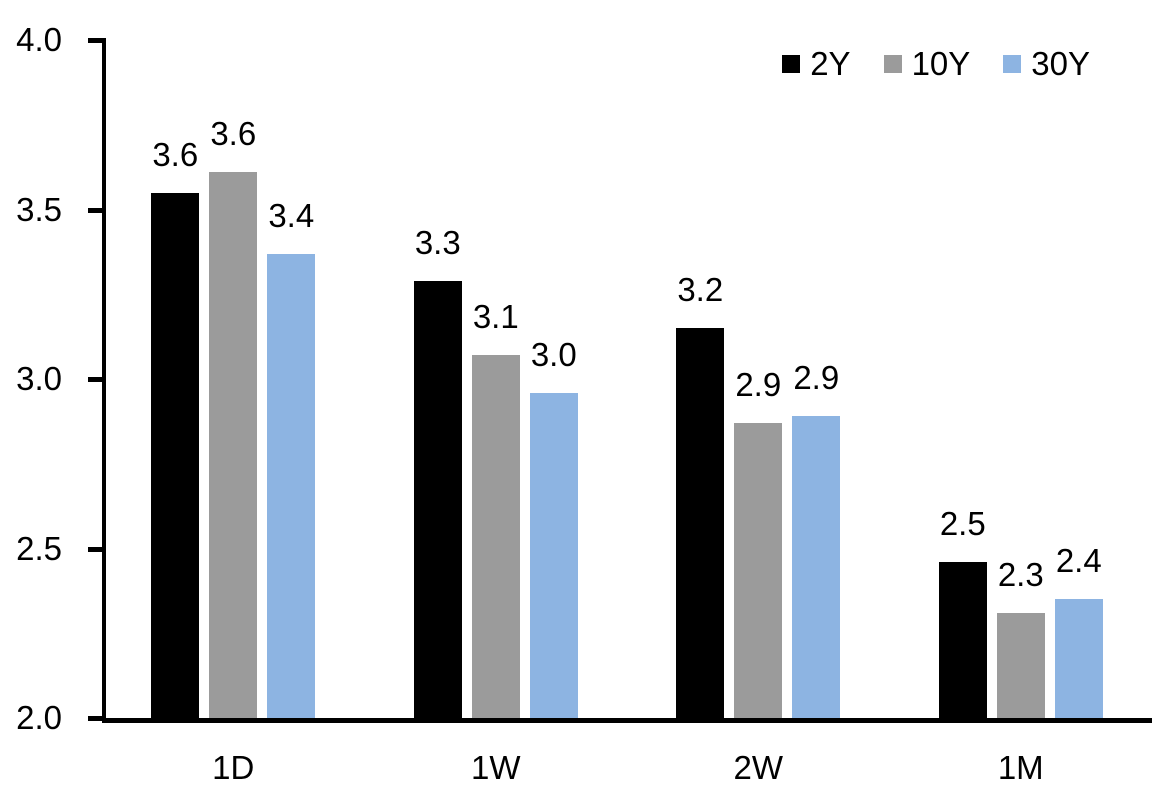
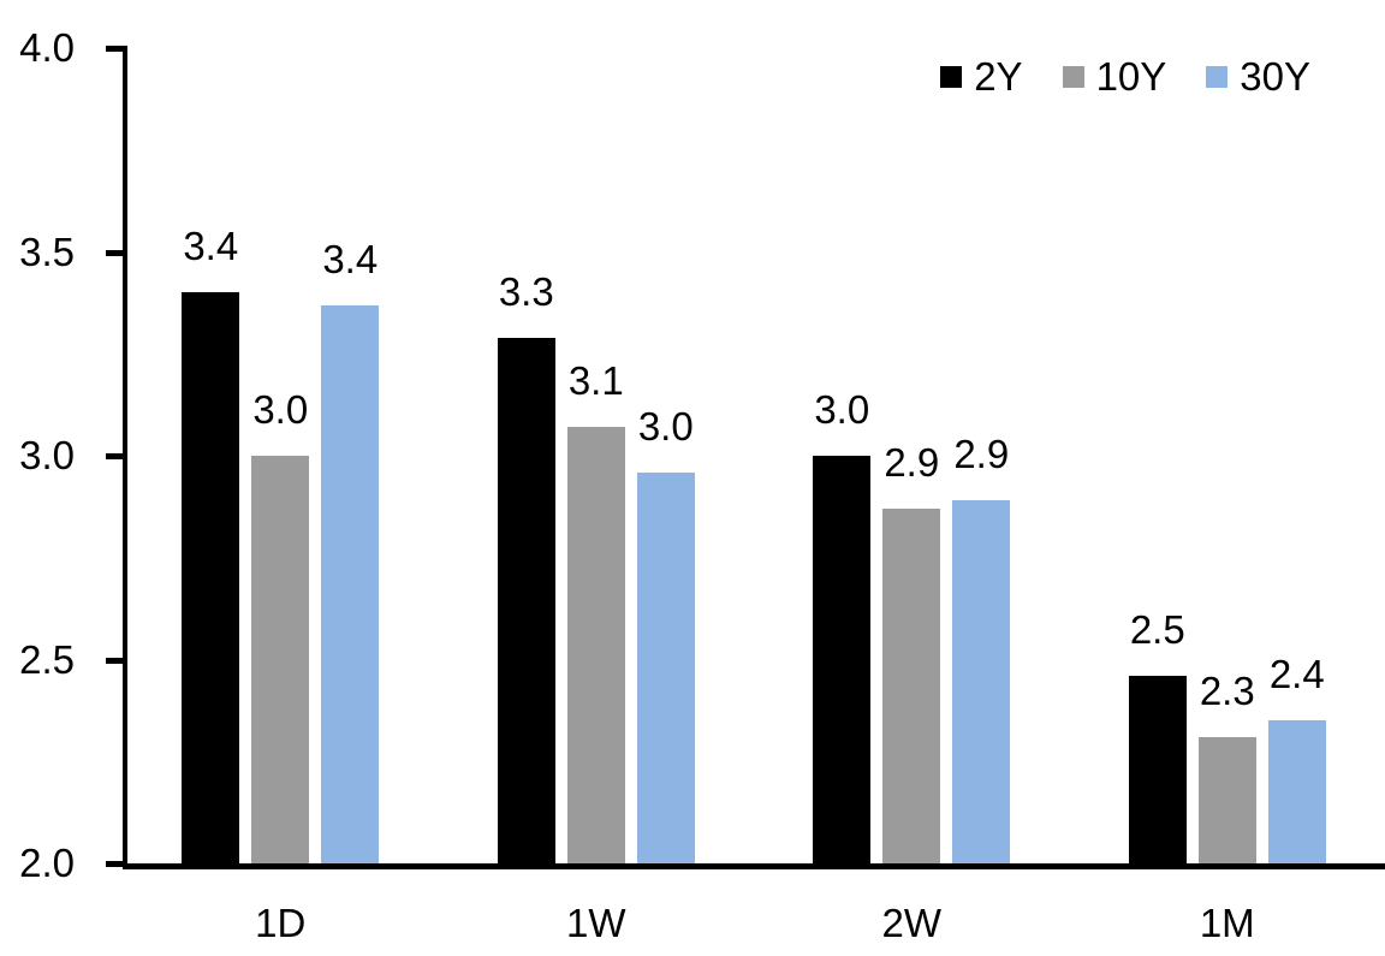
2Y/1D: 3.6 -> 3.4
10Y/1D: 3.6 -> 3.0
2Y/2W: 3.2 -> 3.0
